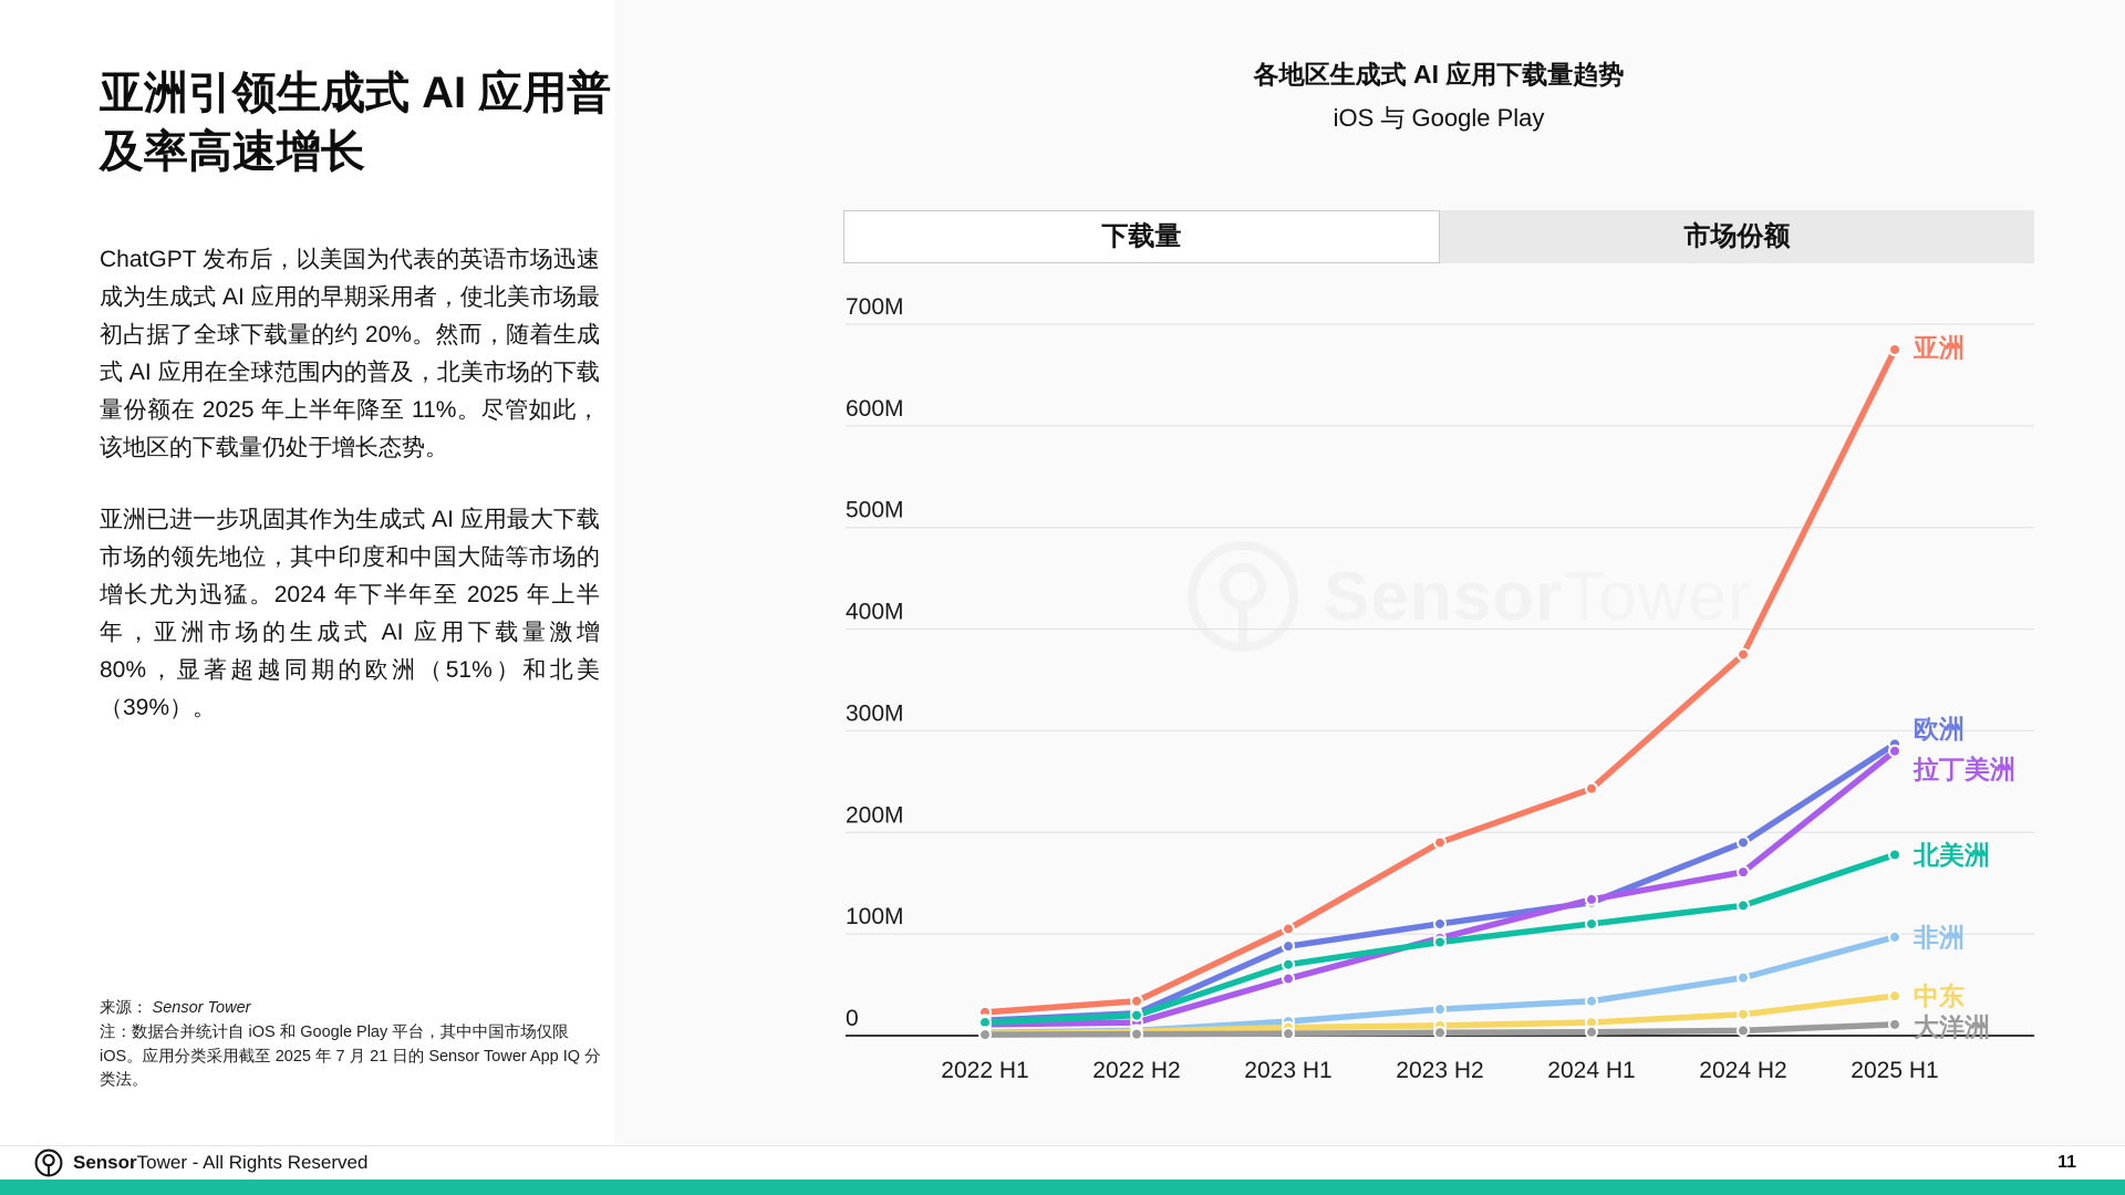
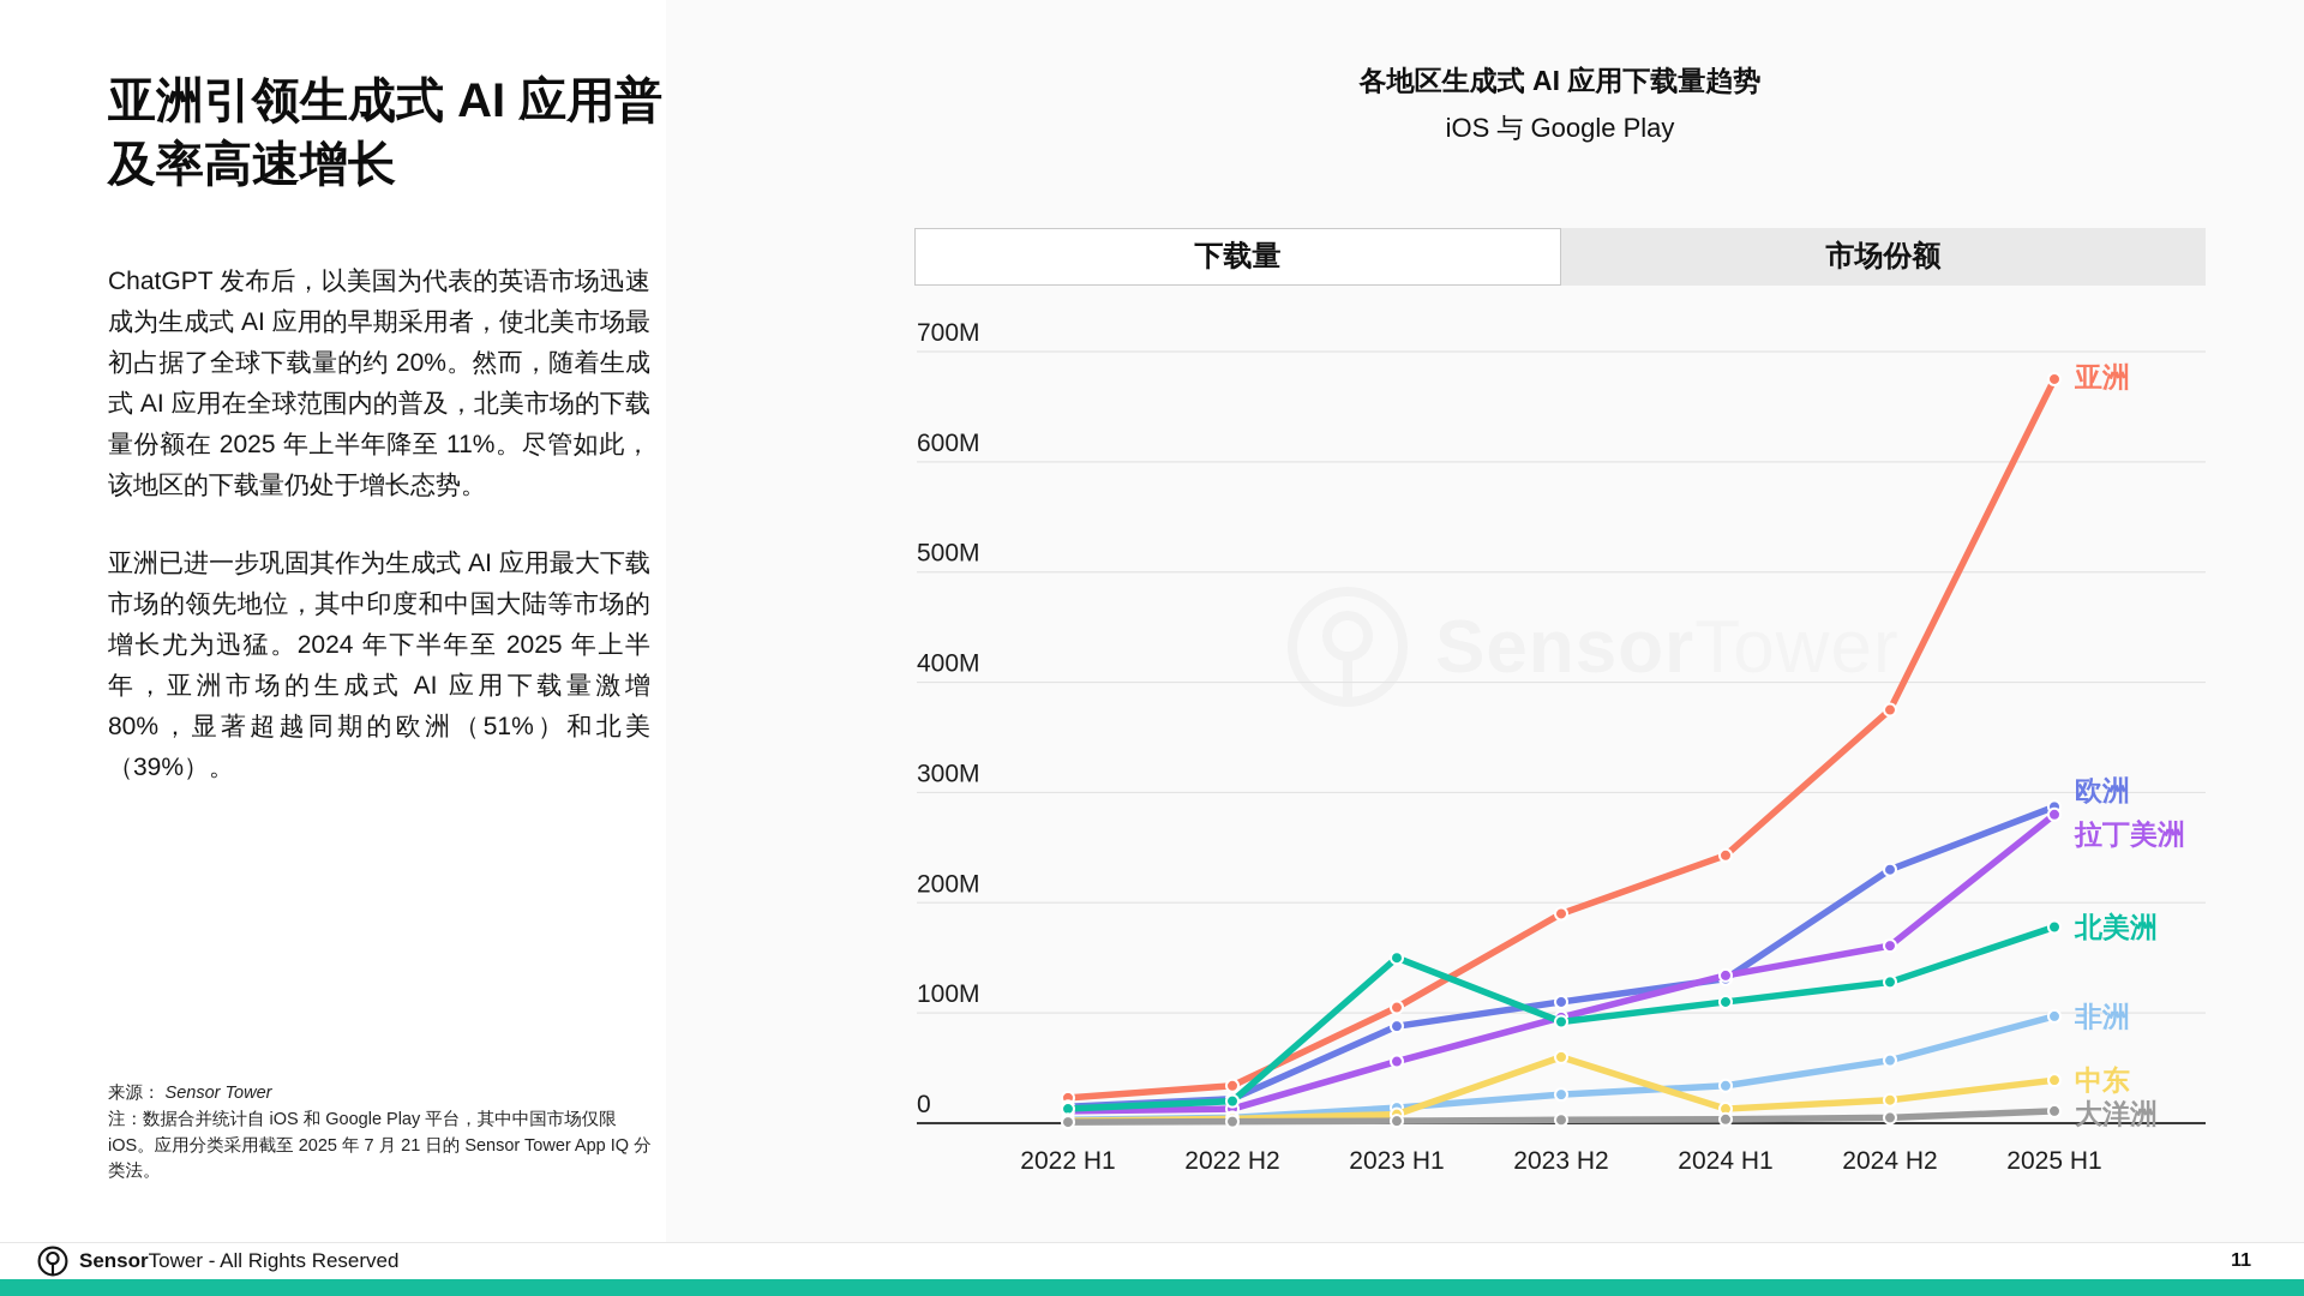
北美洲/2023 H1: 70M -> 150M
中东/2023 H2: 10M -> 60M
欧洲/2024 H2: 190M -> 230M
